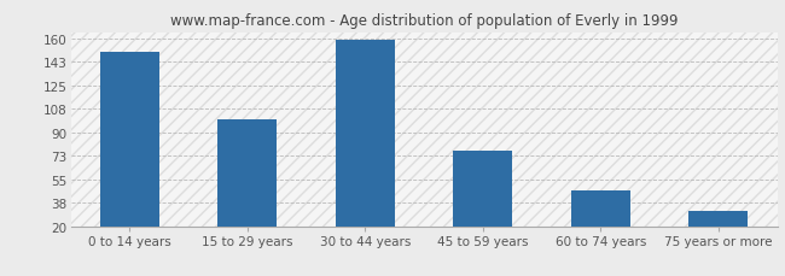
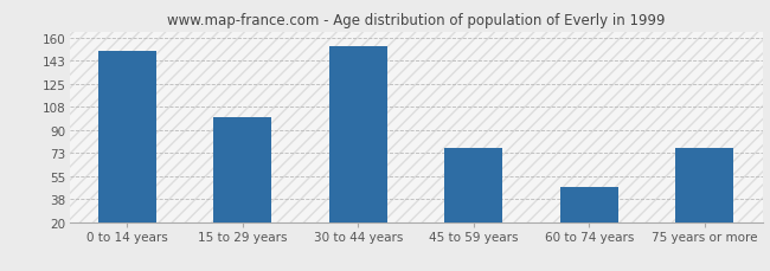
30 to 44 years: 159 -> 154
75 years or more: 31 -> 76
